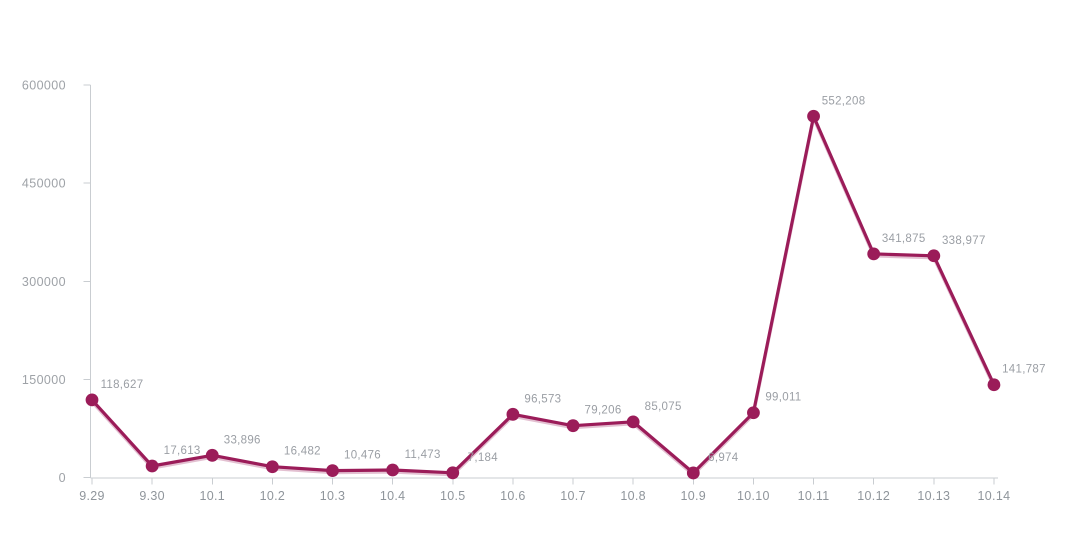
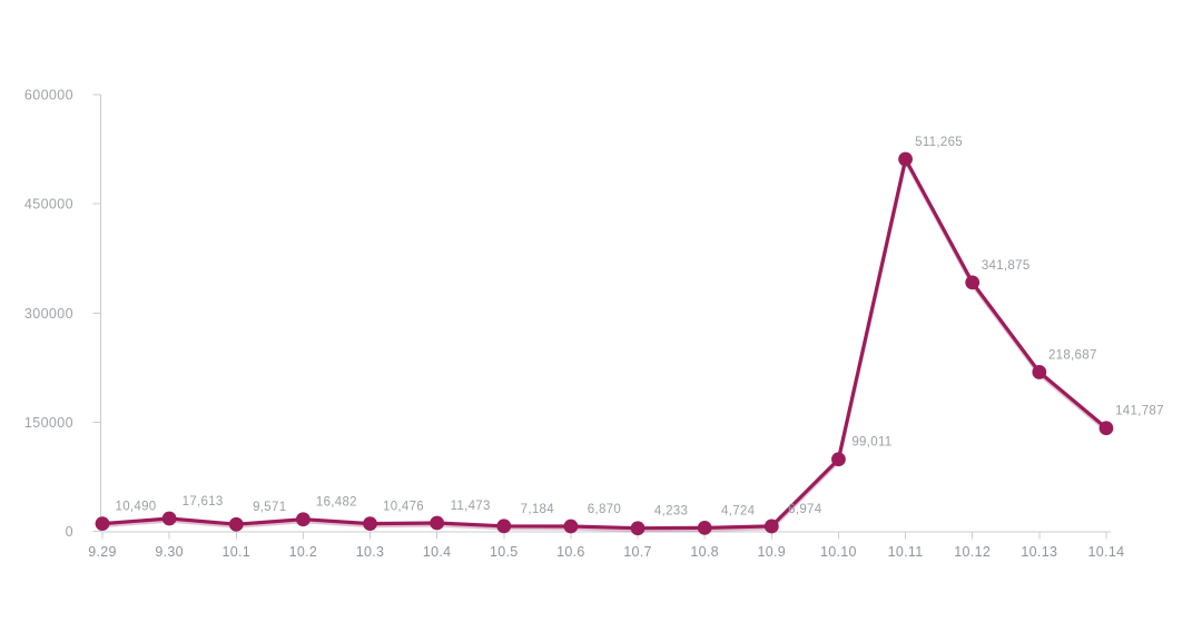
9.29: 118,627 -> 10,490
10.1: 33,896 -> 9,571
10.6: 96,573 -> 6,870
10.7: 79,206 -> 4,233
10.8: 85,075 -> 4,724
10.11: 552,208 -> 511,265
10.13: 338,977 -> 218,687
